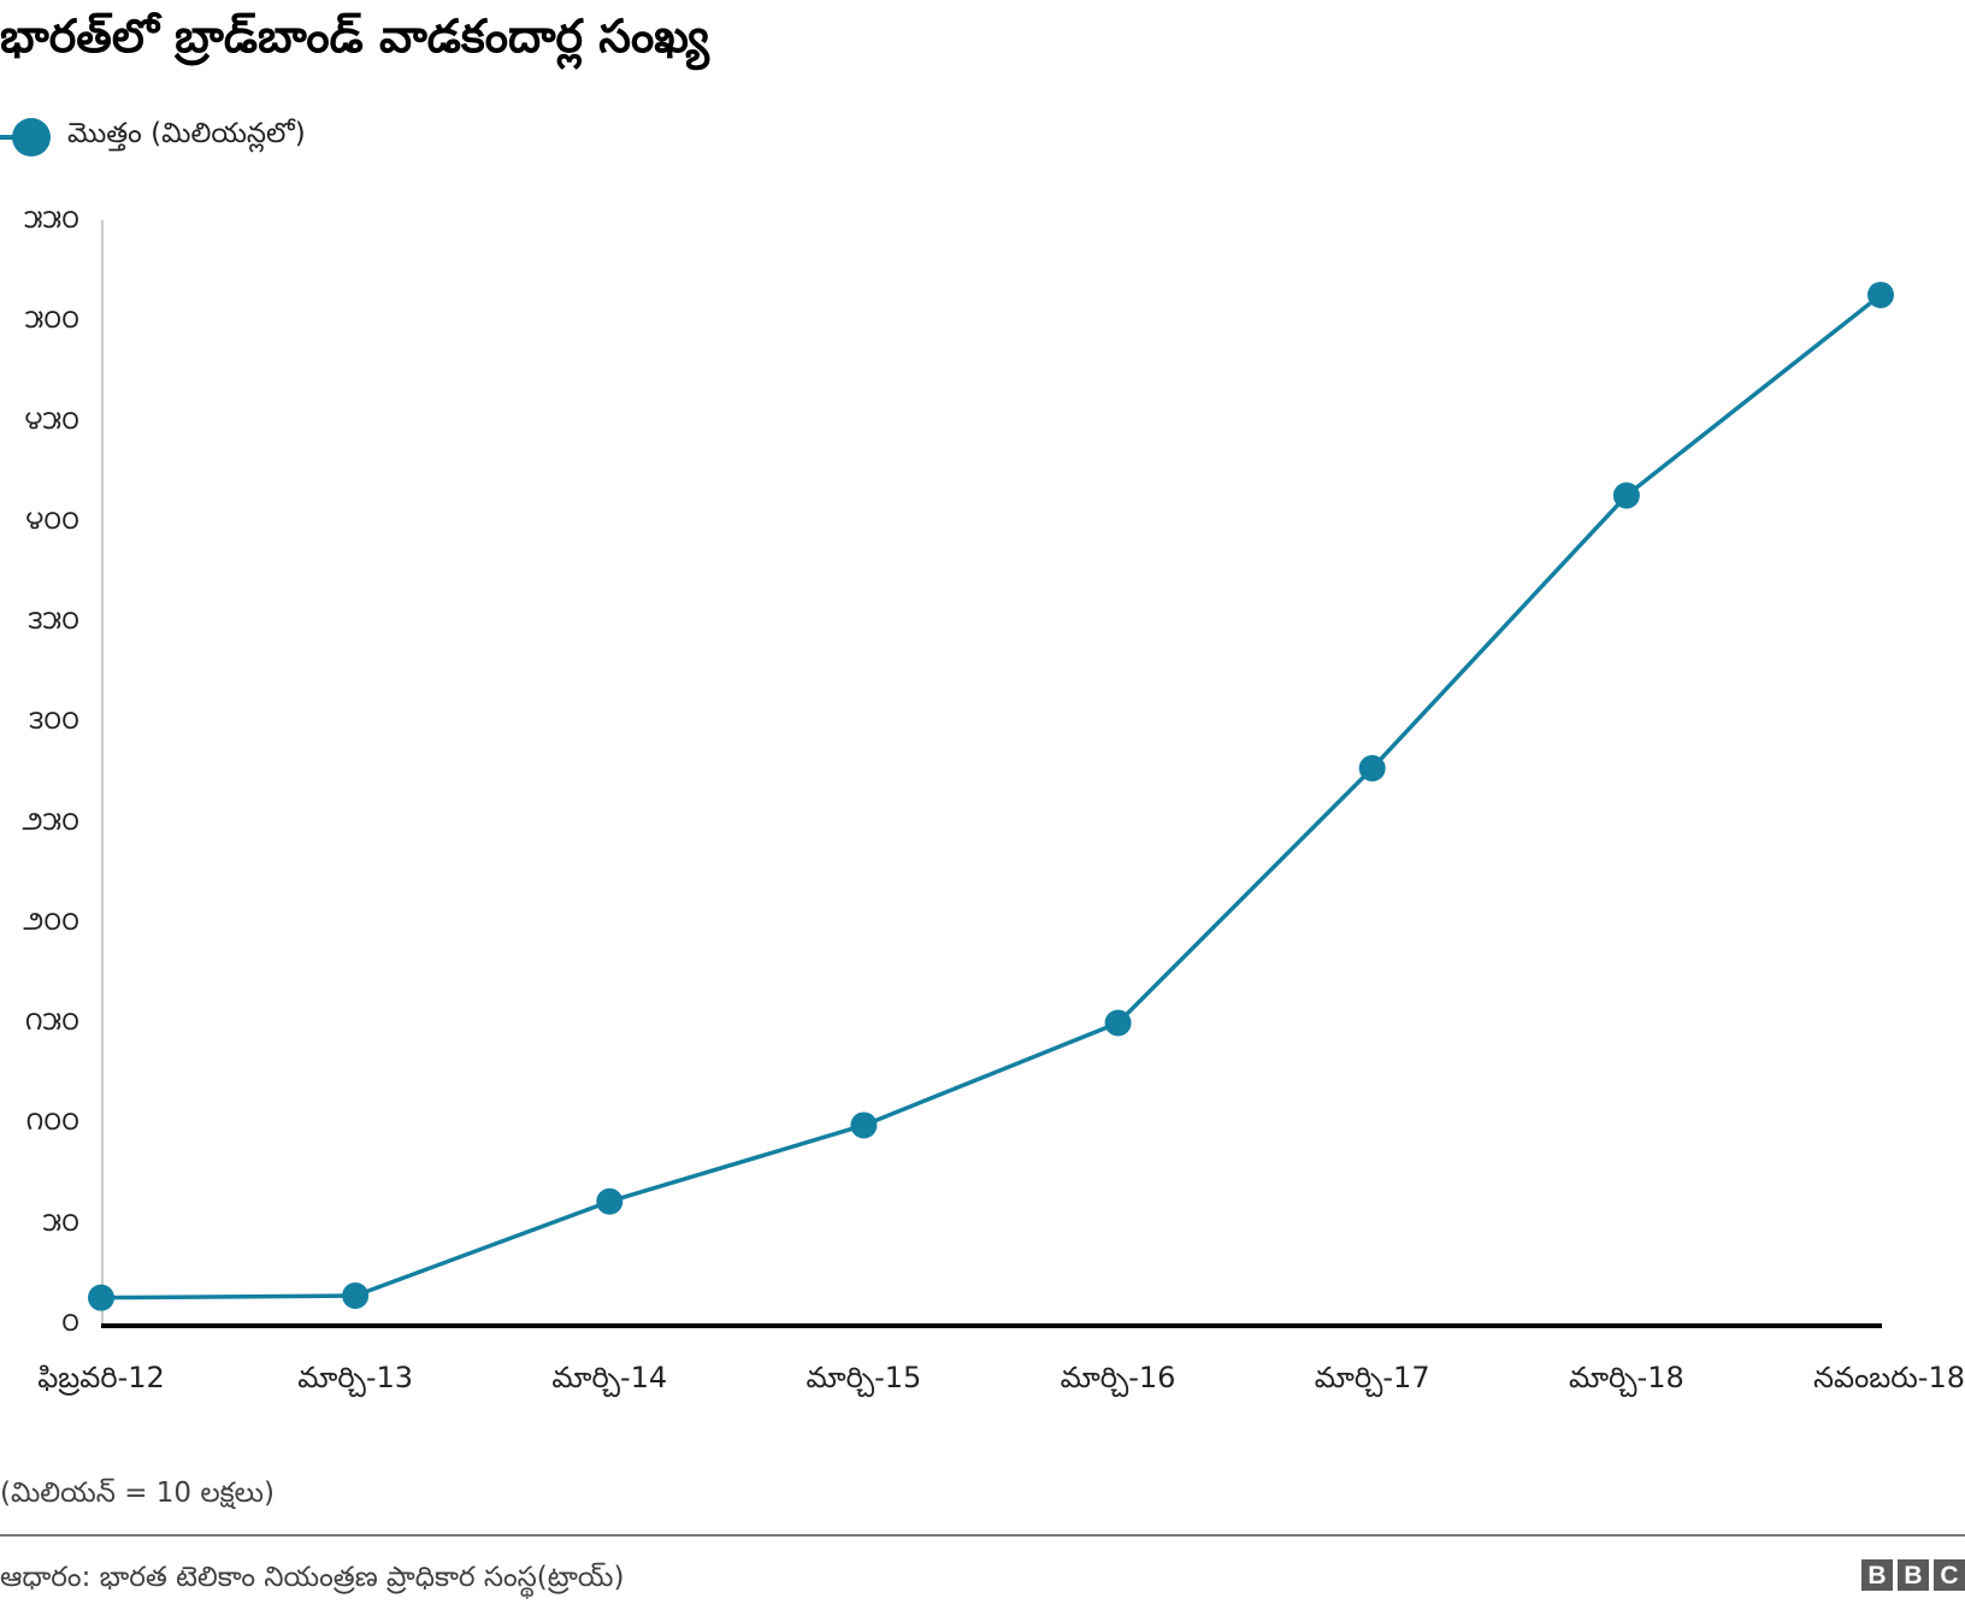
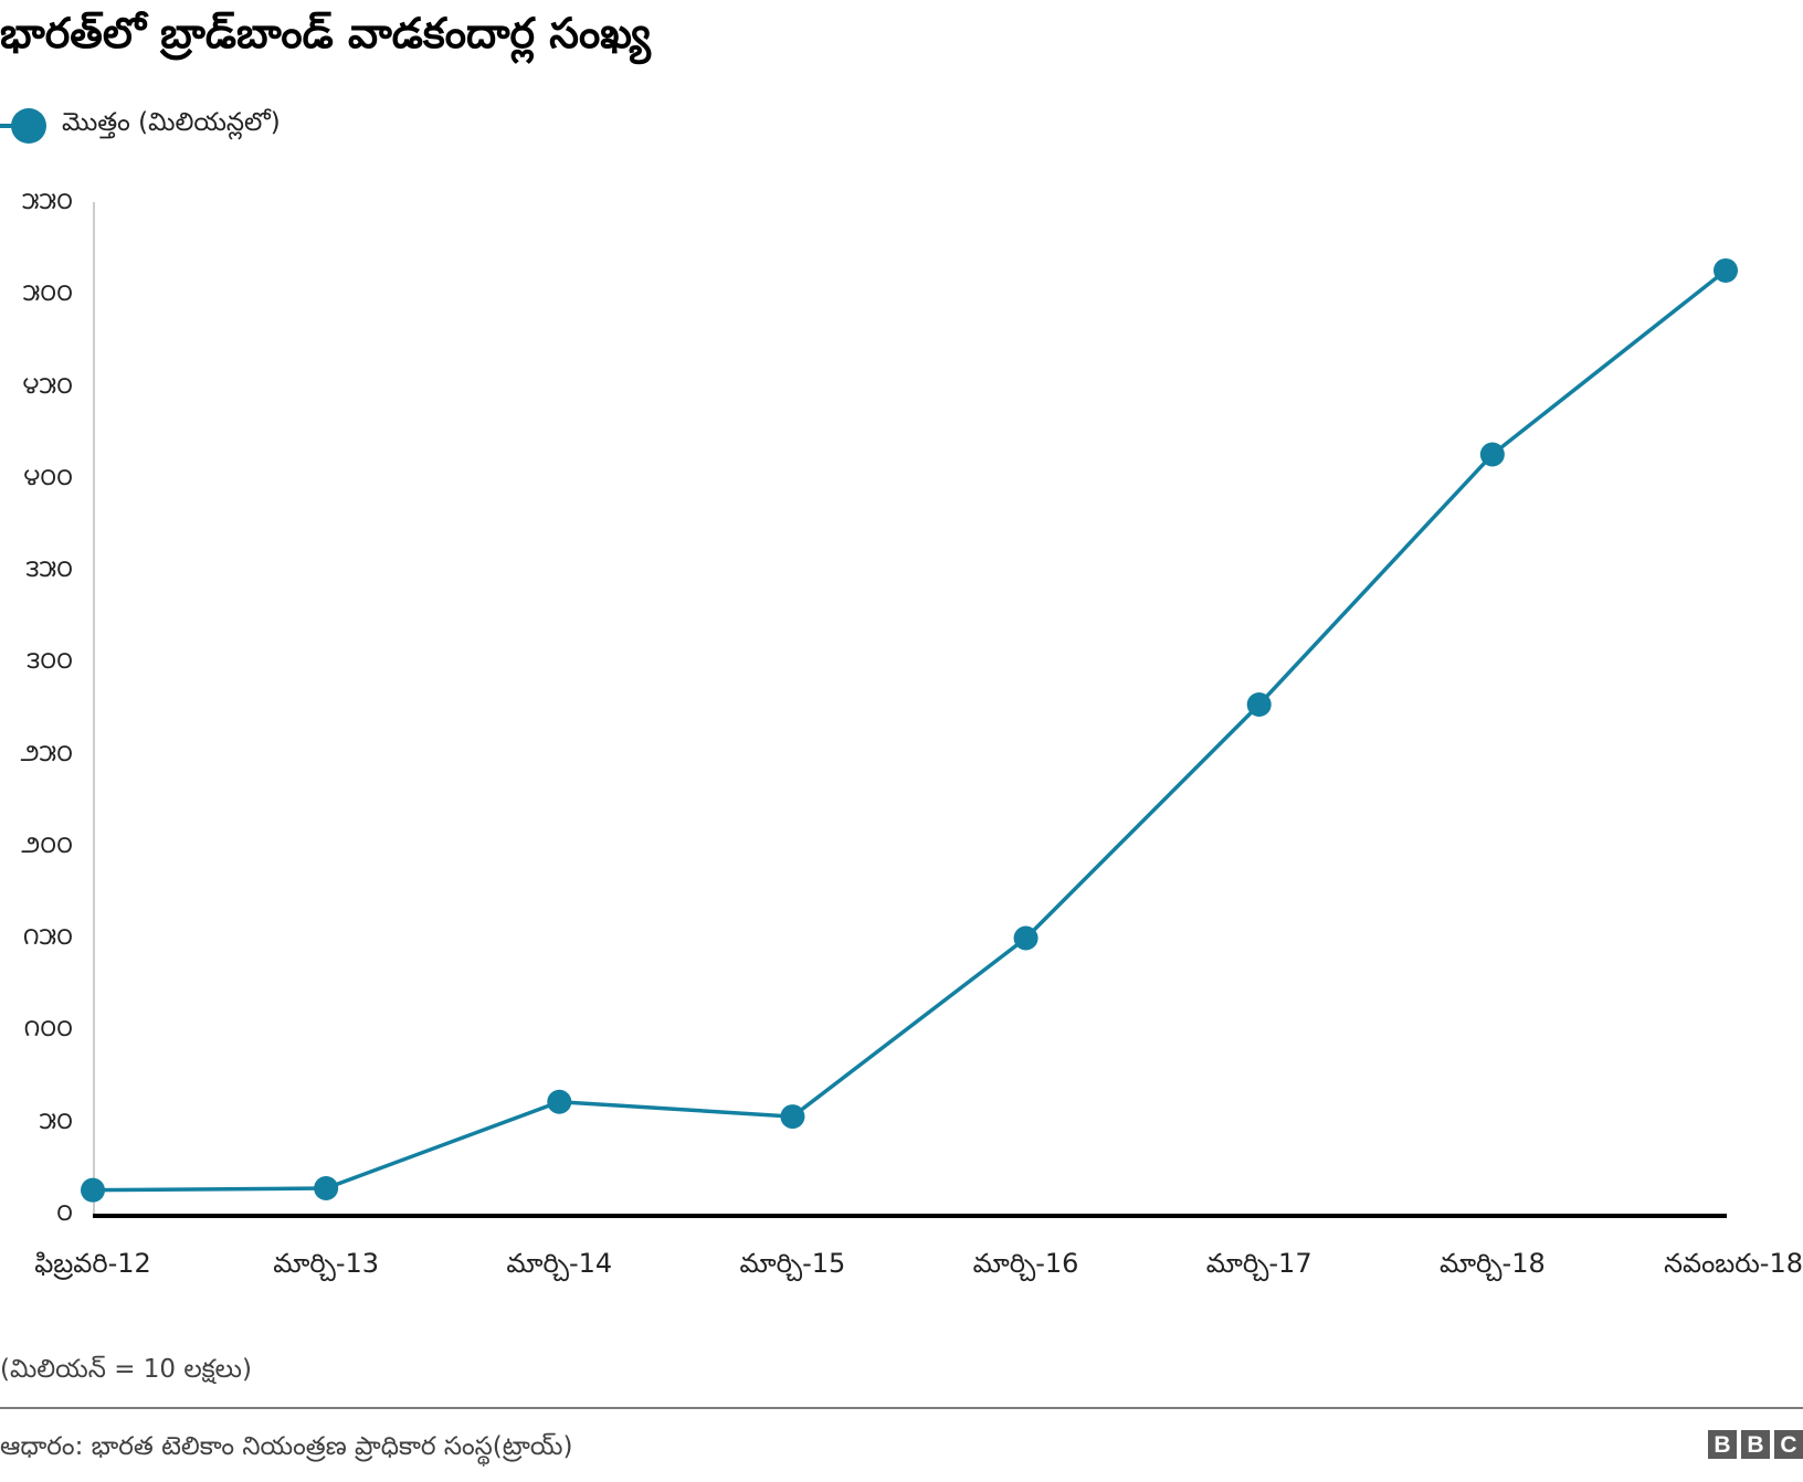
మార్చి-15: 100 -> 54
